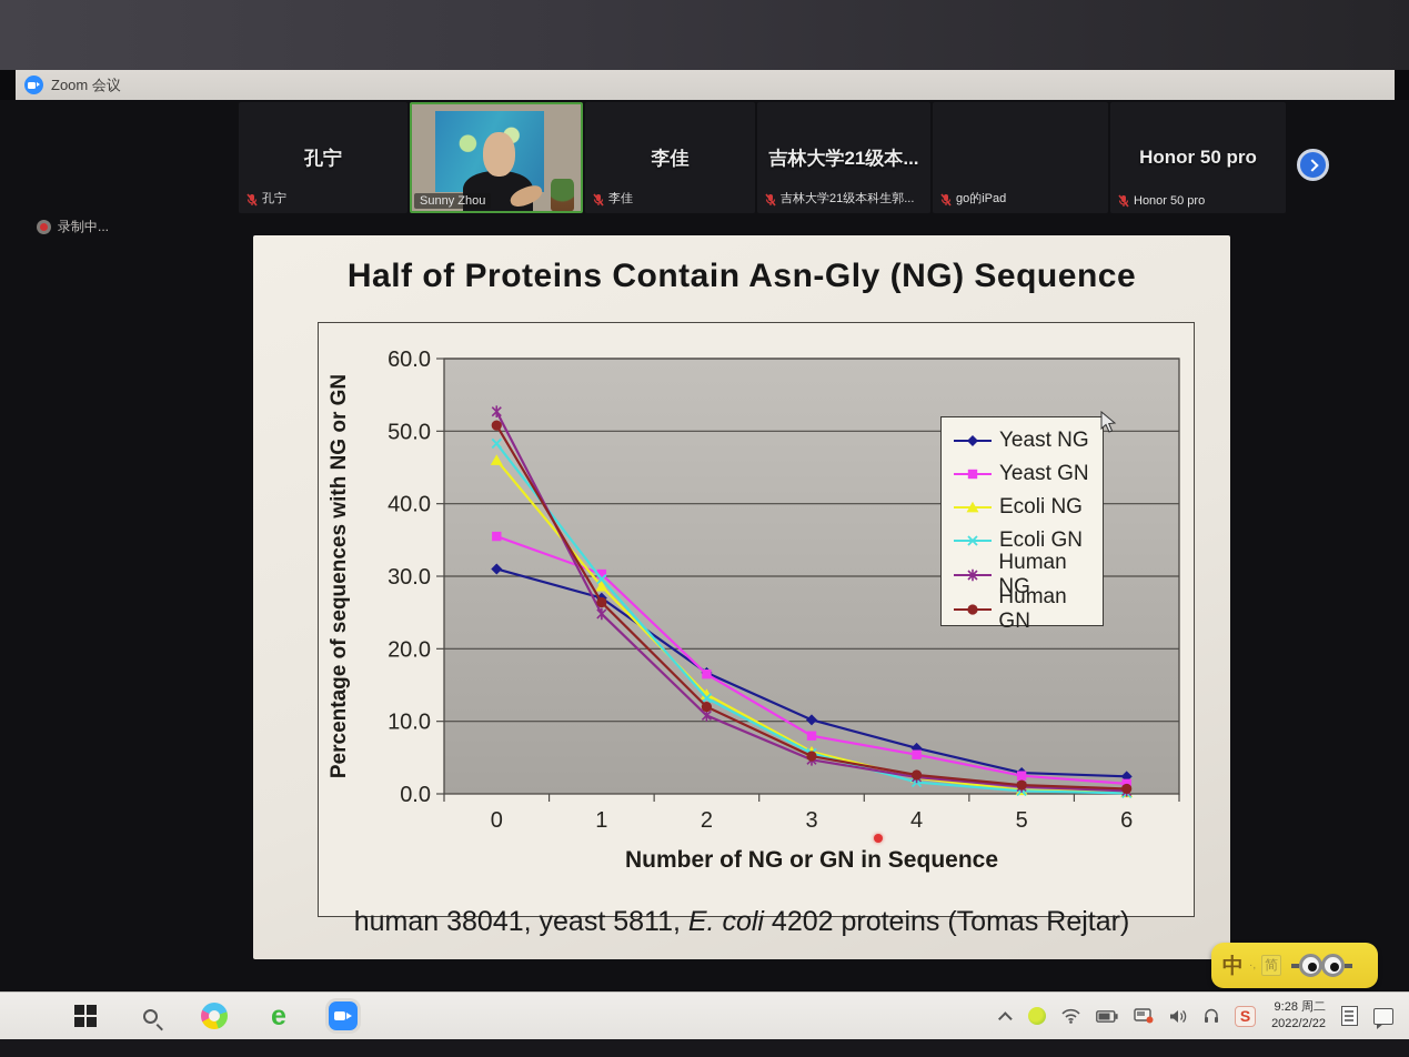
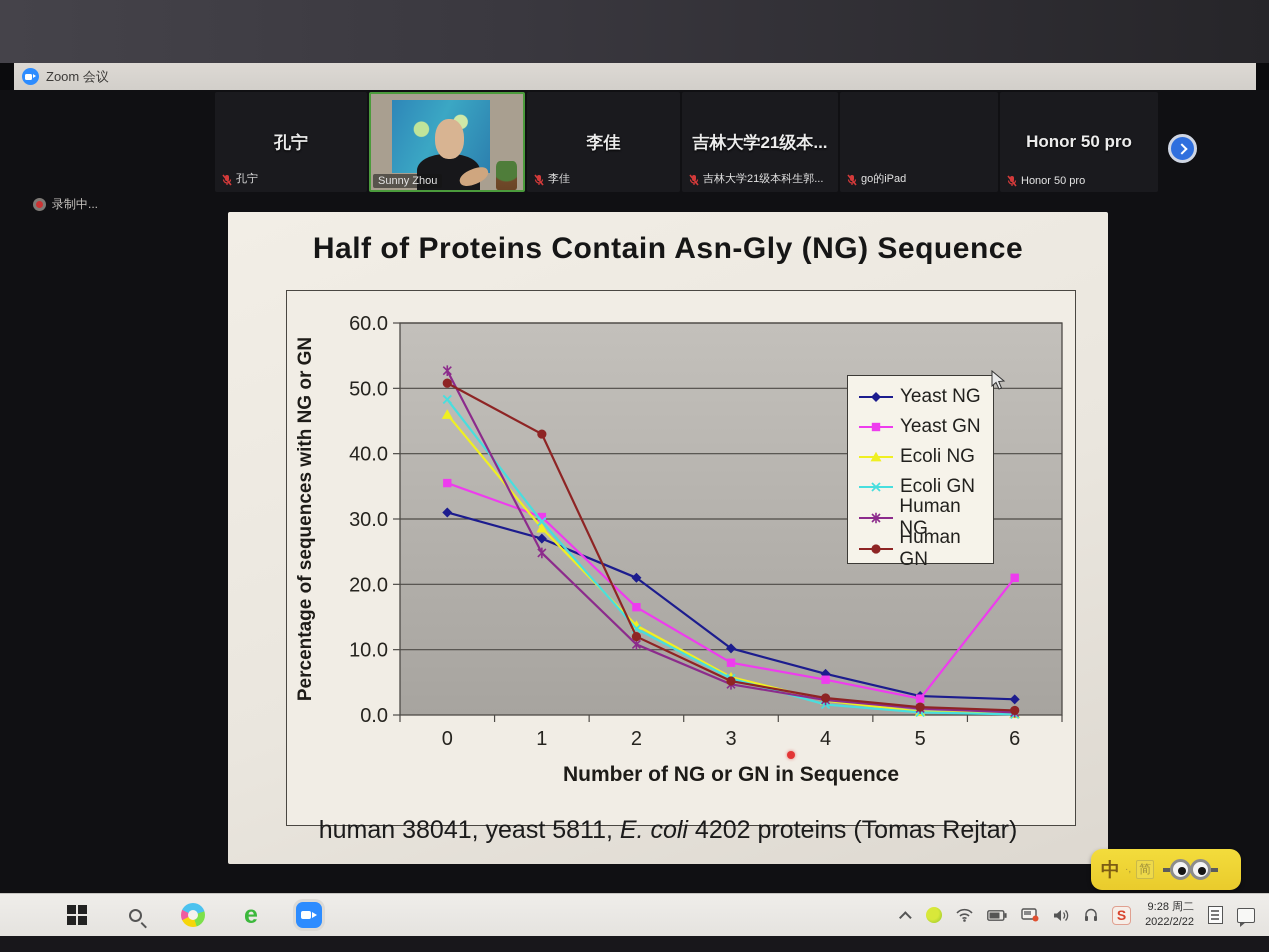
Human GN/1: 26 -> 43
Yeast NG/2: 17 -> 21
Yeast GN/6: 1 -> 21
